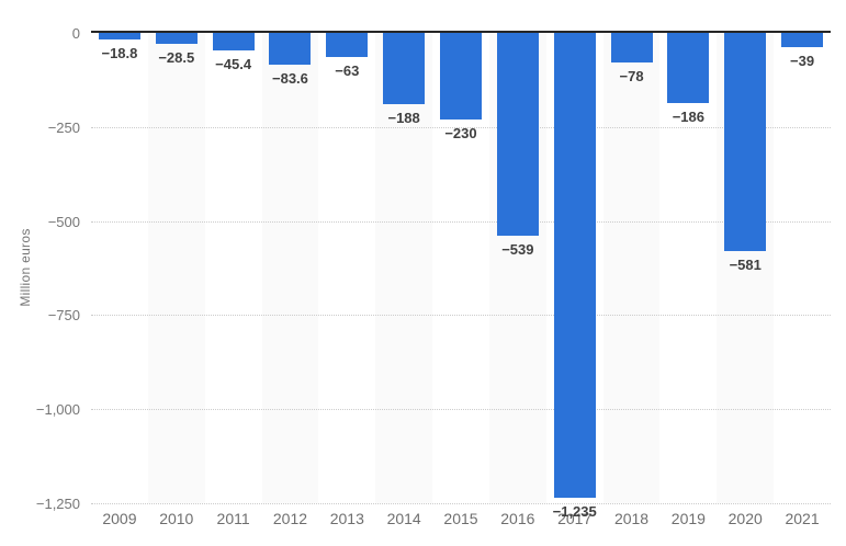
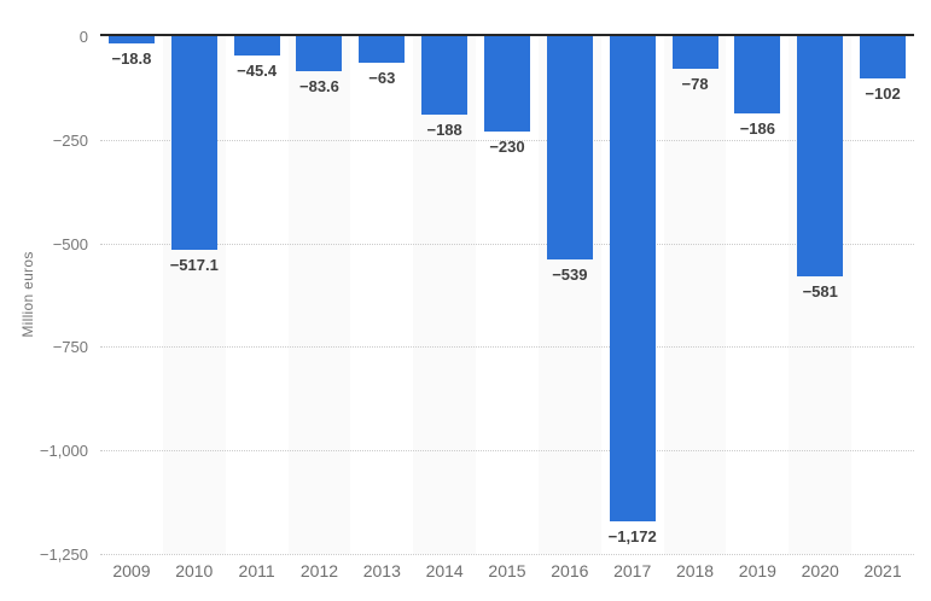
2010: −28.5 -> −517.1
2017: −1,235 -> −1,172
2021: −39 -> −102
